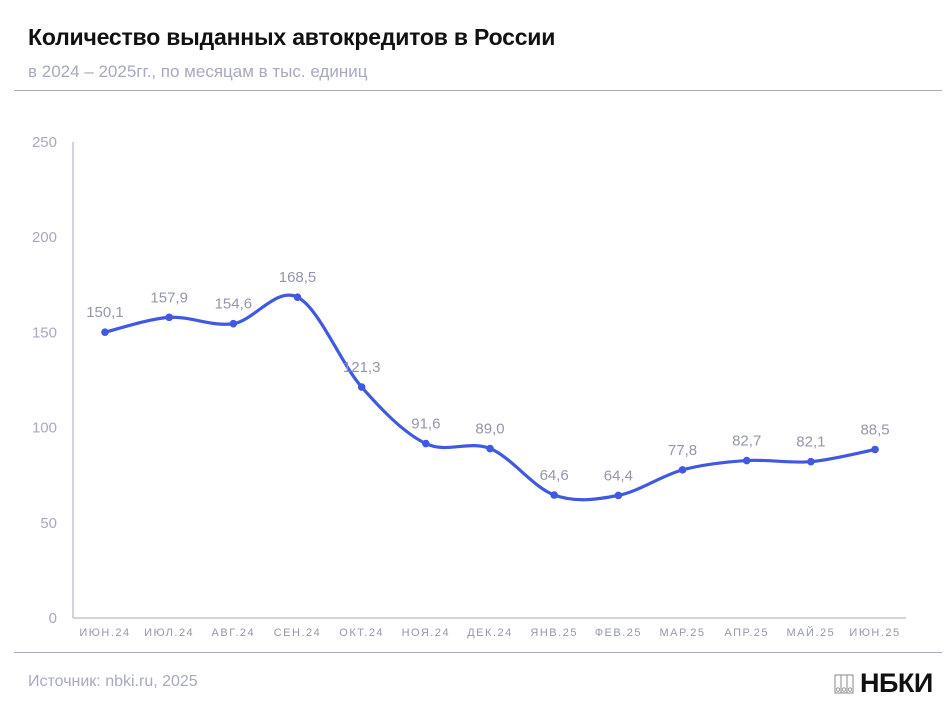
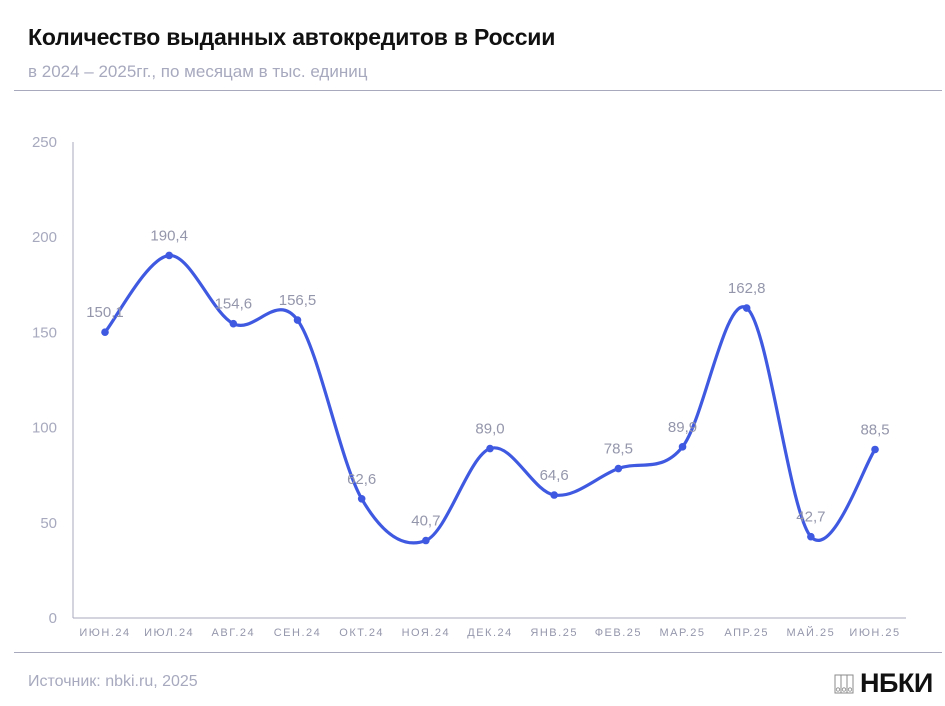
ИЮЛ.24: 157,9 -> 190,4
СЕН.24: 168,5 -> 156,5
ОКТ.24: 121,3 -> 62,6
НОЯ.24: 91,6 -> 40,7
ФЕВ.25: 64,4 -> 78,5
МАР.25: 77,8 -> 89,9
АПР.25: 82,7 -> 162,8
МАЙ.25: 82,1 -> 42,7
